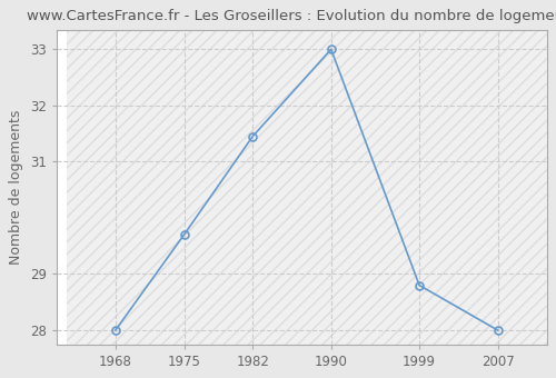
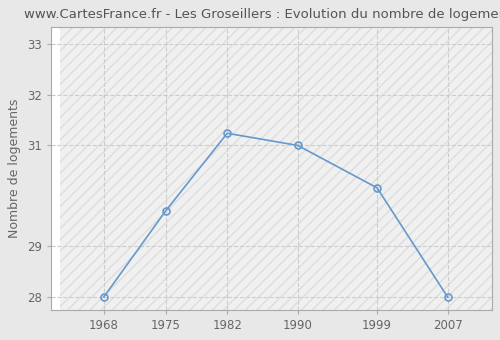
1982: 31.45 -> 31.24
1990: 33.00 -> 31.00
1999: 28.80 -> 30.16
